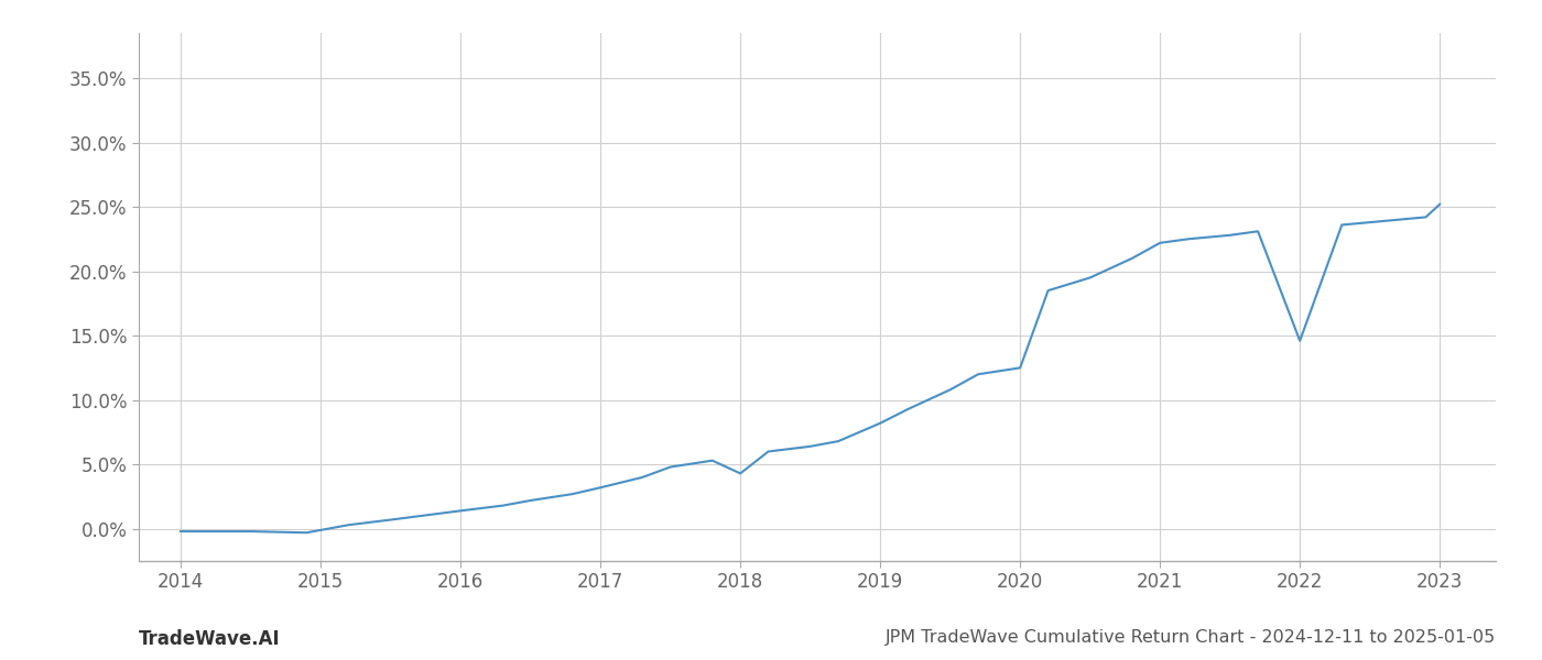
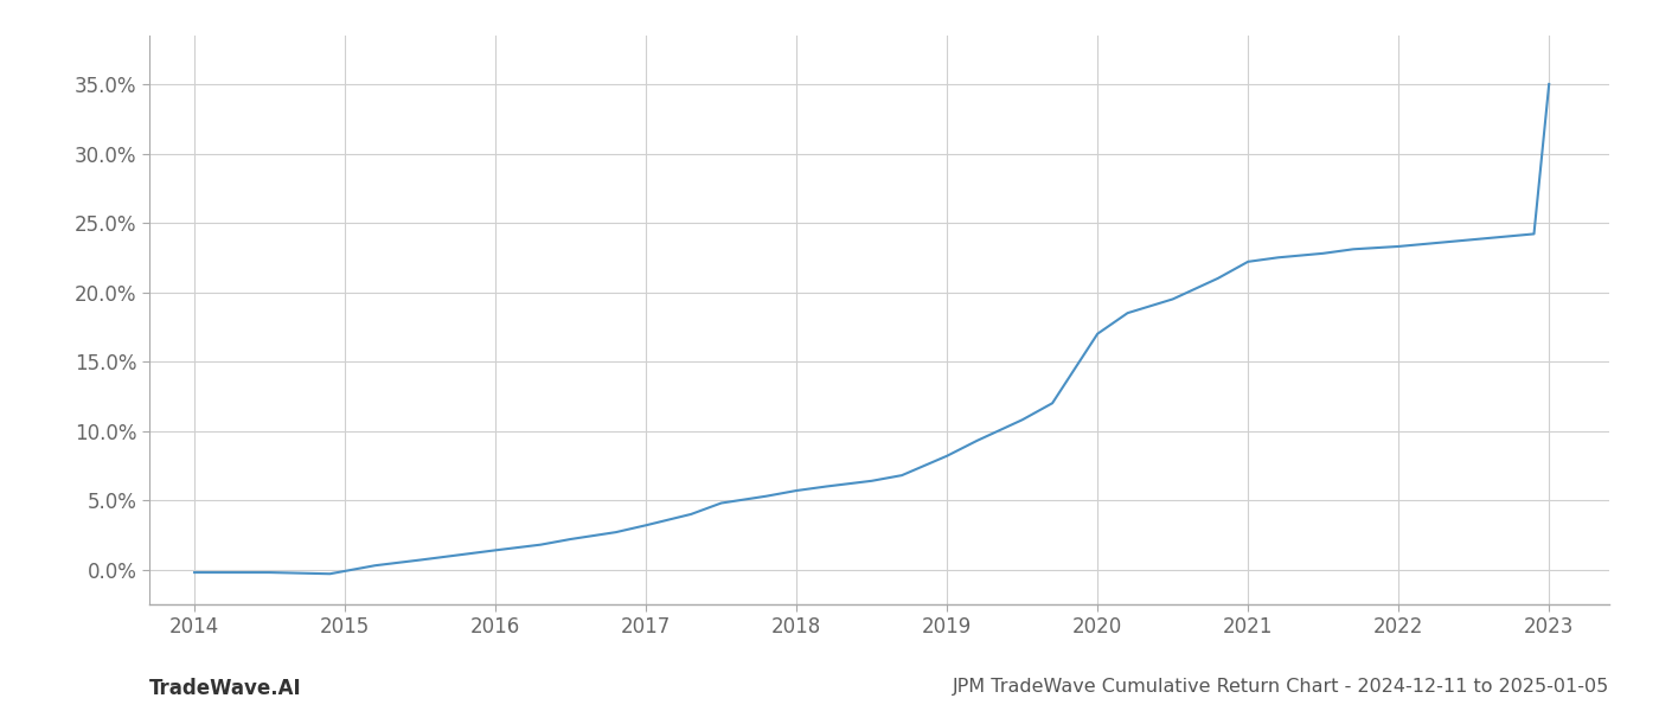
2018: 4.3% -> 5.7%
2020: 12.5% -> 17.0%
2022: 14.6% -> 23.3%
2023: 25.2% -> 35.0%
